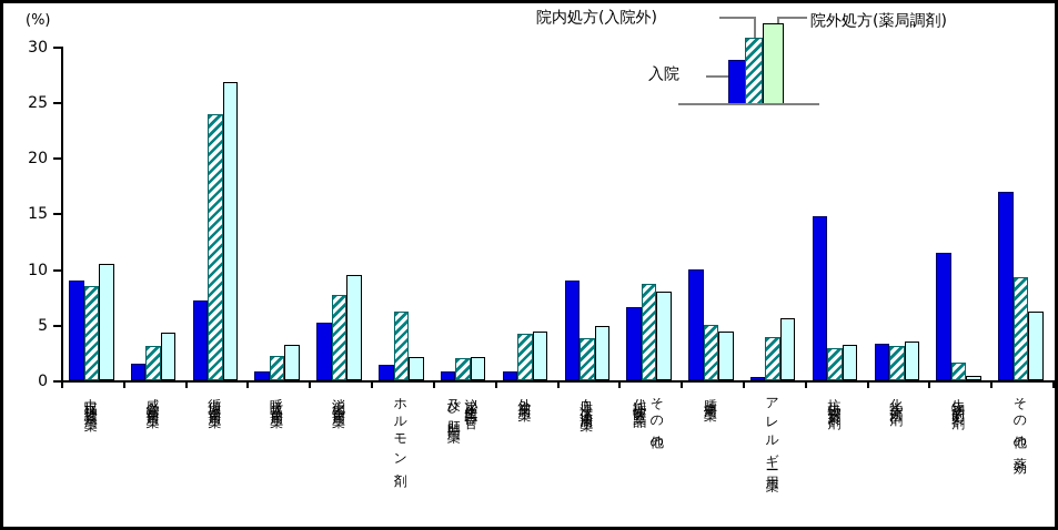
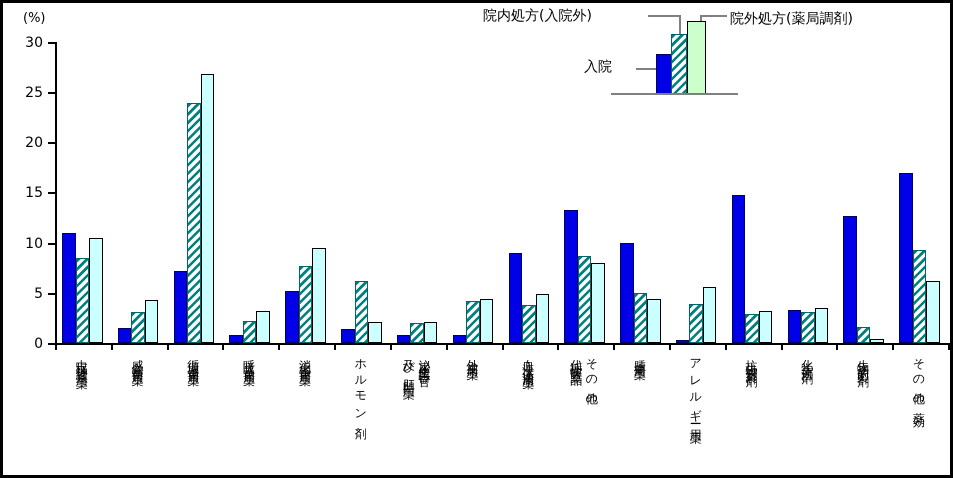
入院/中枢神経系用薬: 9.0 -> 10.9
入院/その他の代謝性医薬品: 6.6 -> 13.2
入院/生物学的製剤: 11.4 -> 12.6
